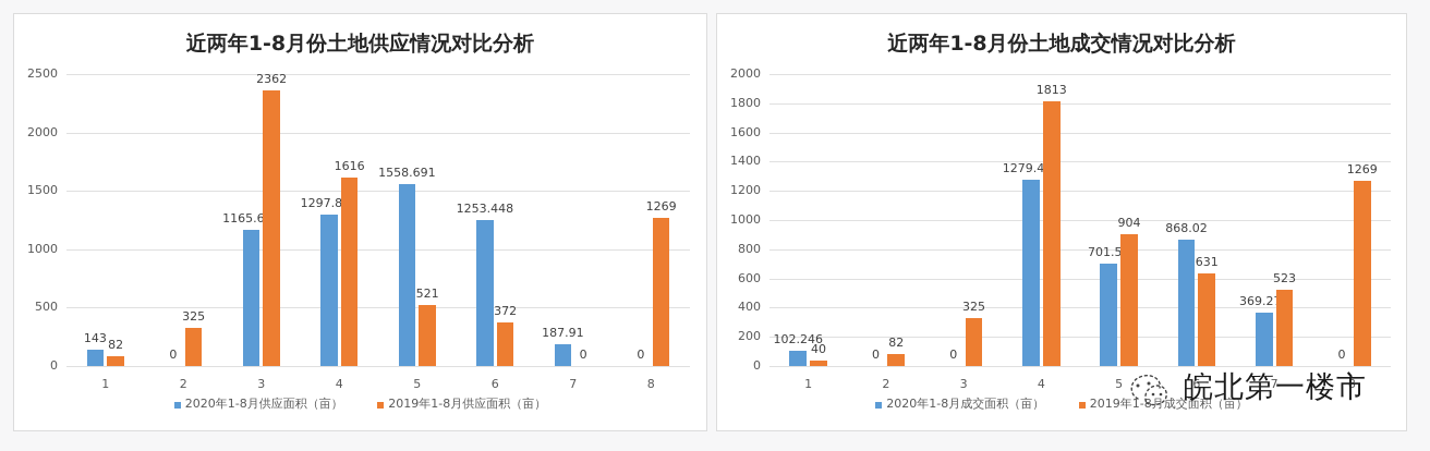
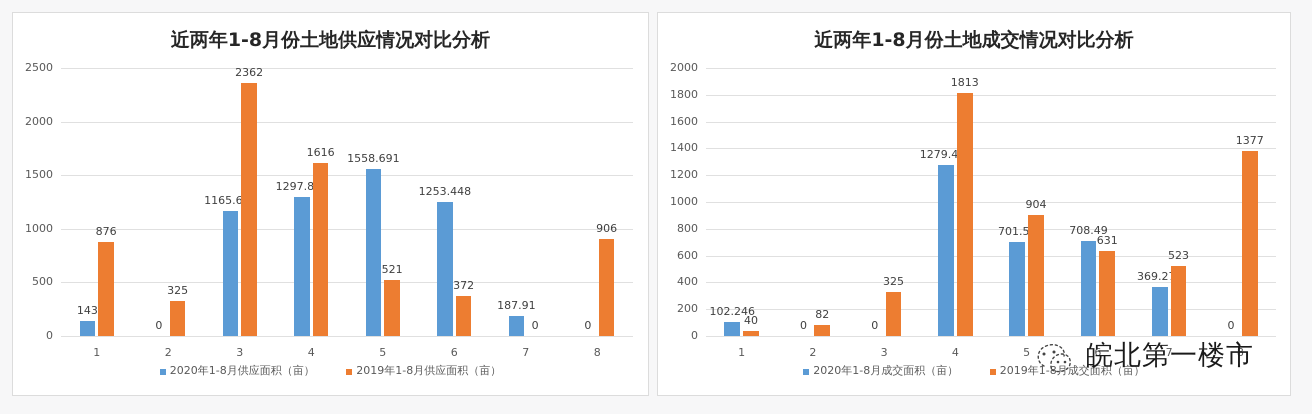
近两年1-8月份土地供应情况对比分析/2019年1-8月供应面积（亩）/1: 82 -> 876
近两年1-8月份土地供应情况对比分析/2019年1-8月供应面积（亩）/8: 1269 -> 906
近两年1-8月份土地成交情况对比分析/2020年1-8月成交面积（亩）/6: 868.02 -> 708.49
近两年1-8月份土地成交情况对比分析/2019年1-8月成交面积（亩）/8: 1269 -> 1377
